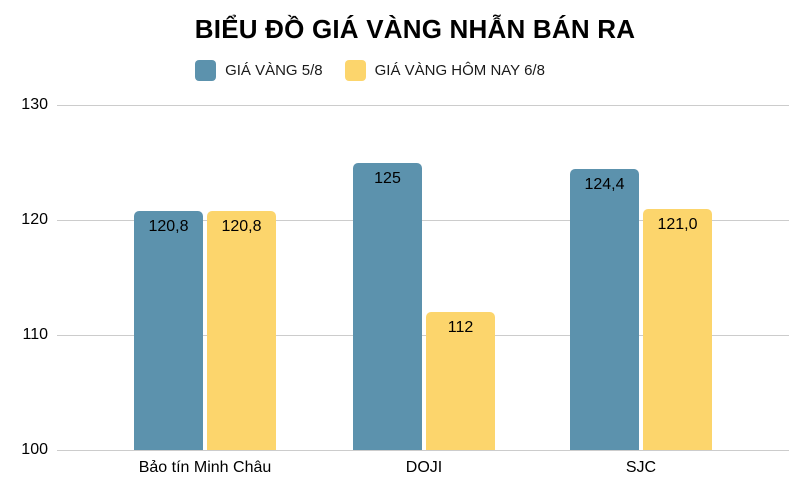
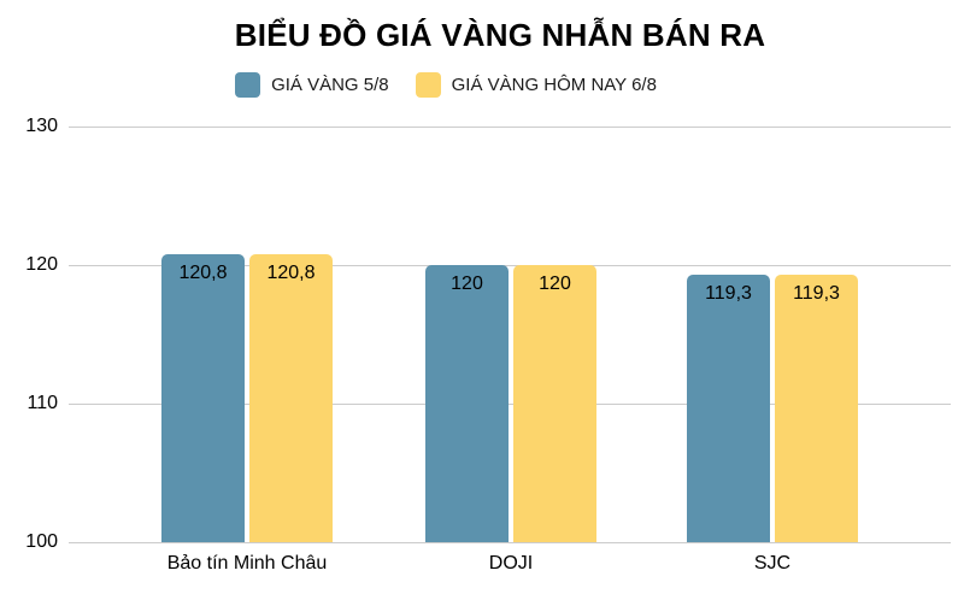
GIÁ VÀNG 5/8/DOJI: 125 -> 120
GIÁ VÀNG HÔM NAY 6/8/DOJI: 112 -> 120
GIÁ VÀNG 5/8/SJC: 124,4 -> 119,3
GIÁ VÀNG HÔM NAY 6/8/SJC: 121,0 -> 119,3
